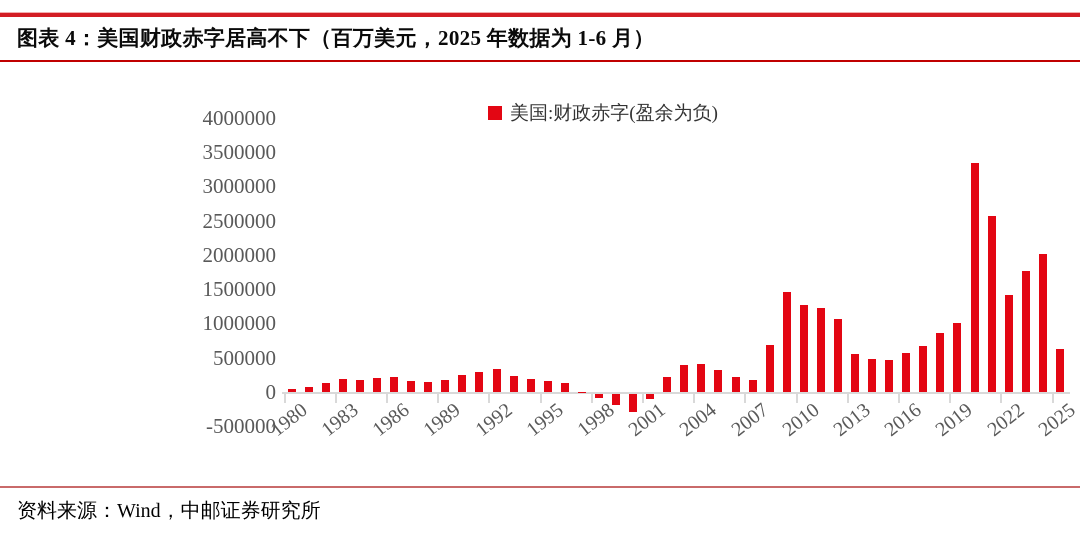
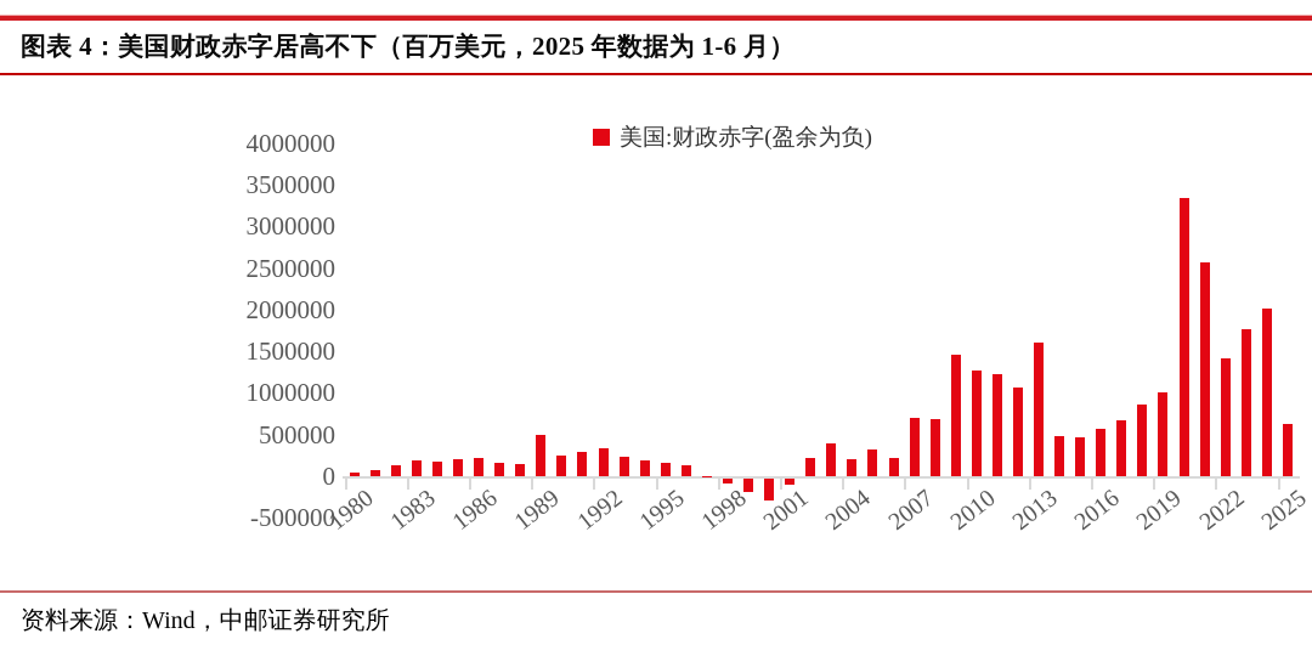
1989: 200000 -> 500000
2004: 400000 -> 200000
2007: 200000 -> 700000
2013: 600000 -> 1600000
